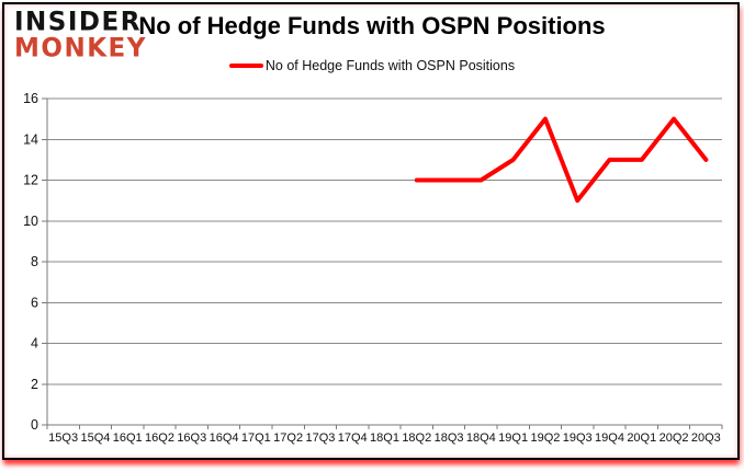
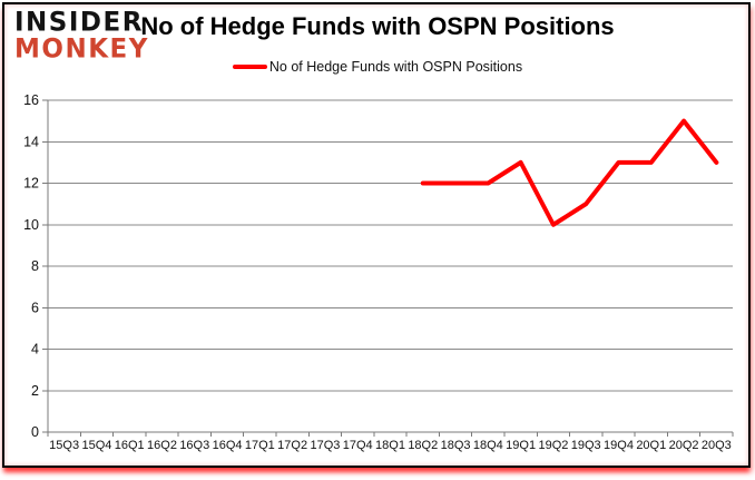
19Q2: 15 -> 10
